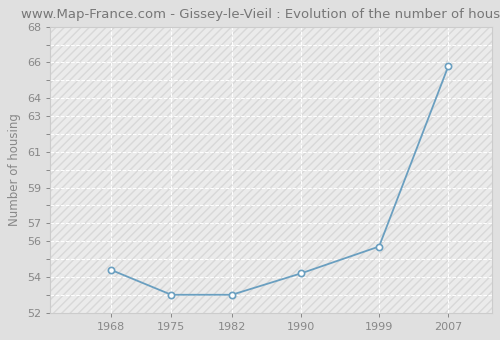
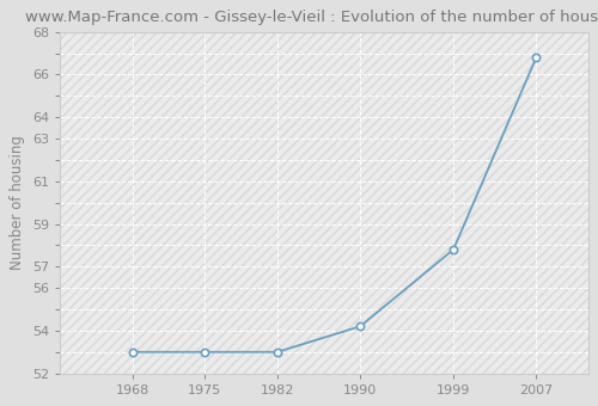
1968: 54.4 -> 53.0
1999: 55.7 -> 57.8
2007: 65.8 -> 66.8
